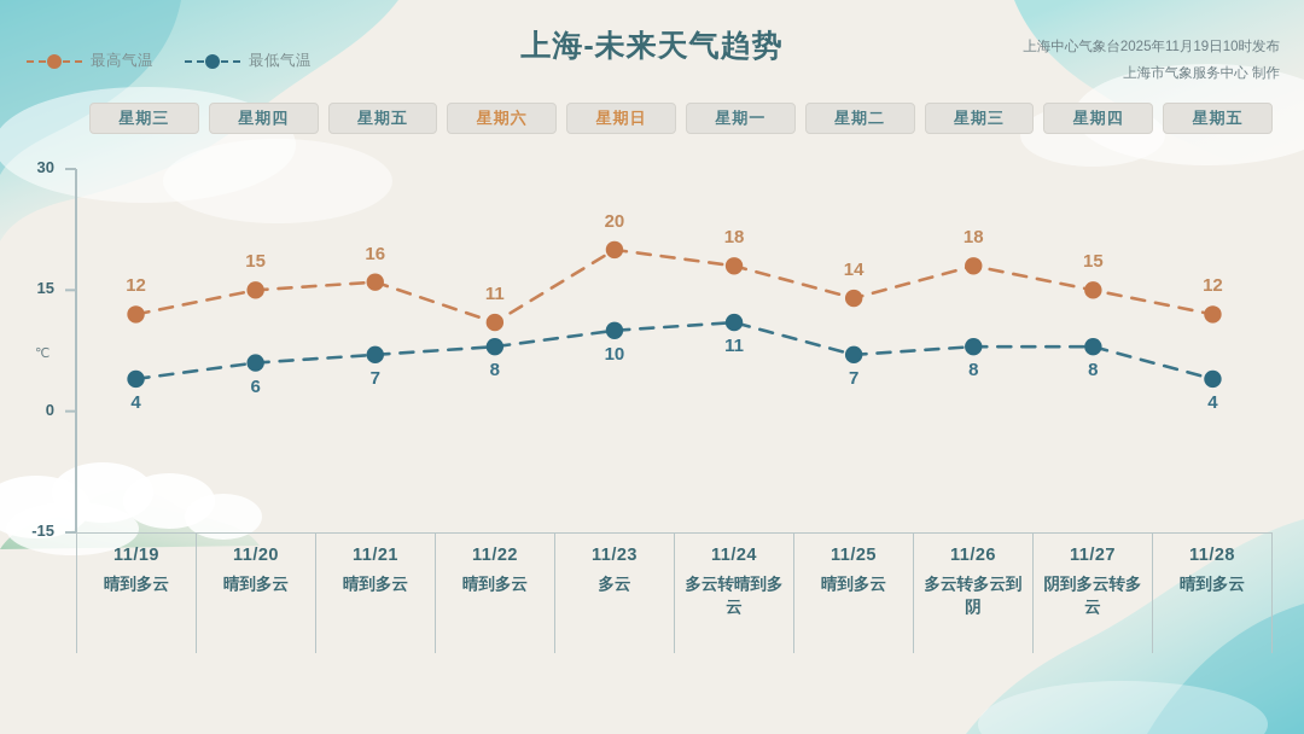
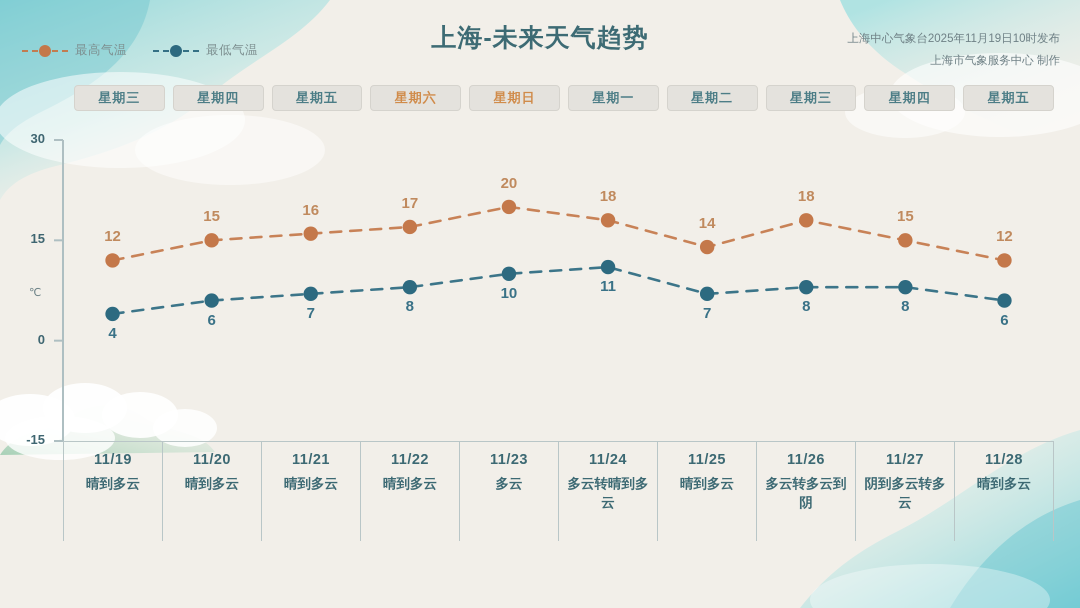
最高气温/11/22: 11 -> 17
最低气温/11/28: 4 -> 6
